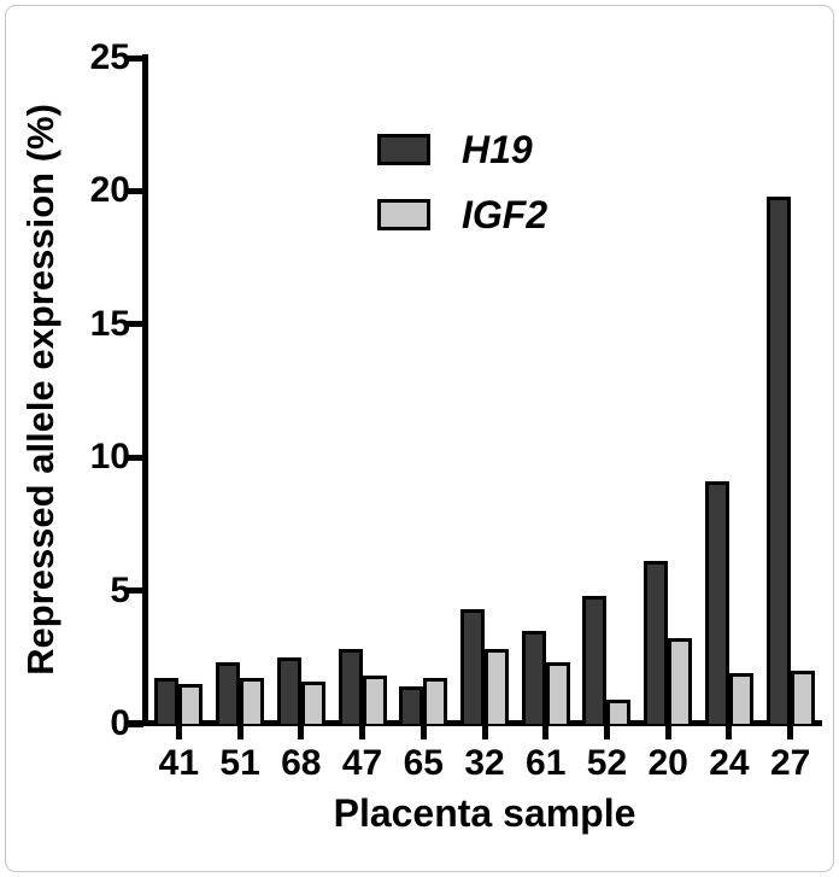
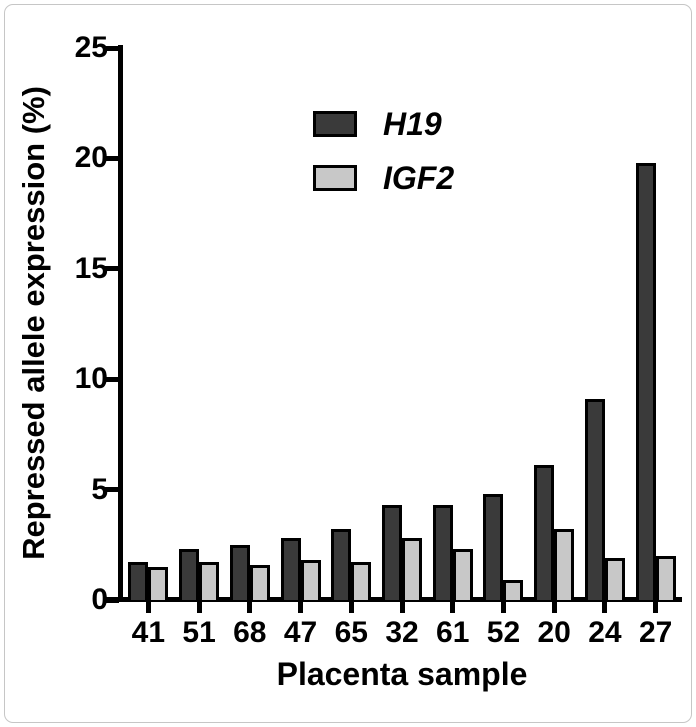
H19/65: 1.4 -> 3.2
H19/61: 3.5 -> 4.3
